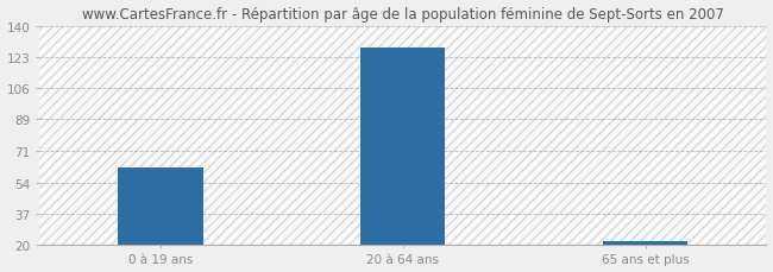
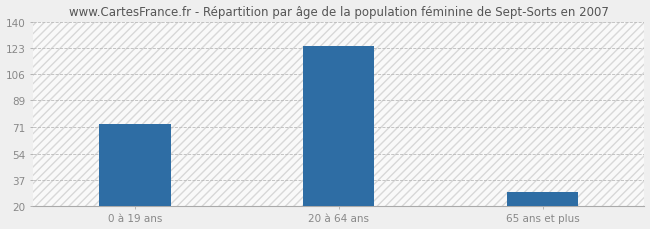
0 à 19 ans: 62 -> 73
20 à 64 ans: 128 -> 124
65 ans et plus: 22 -> 29
